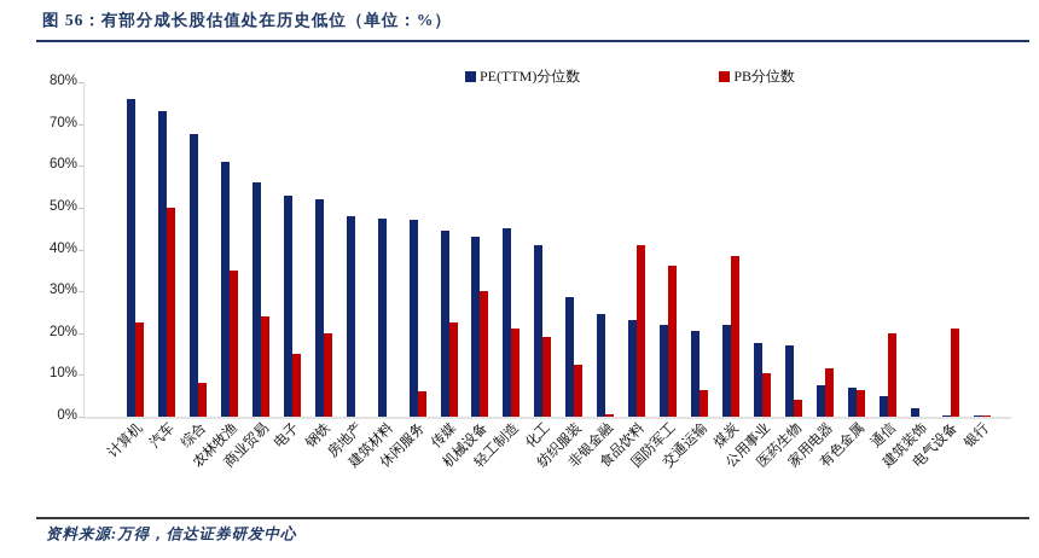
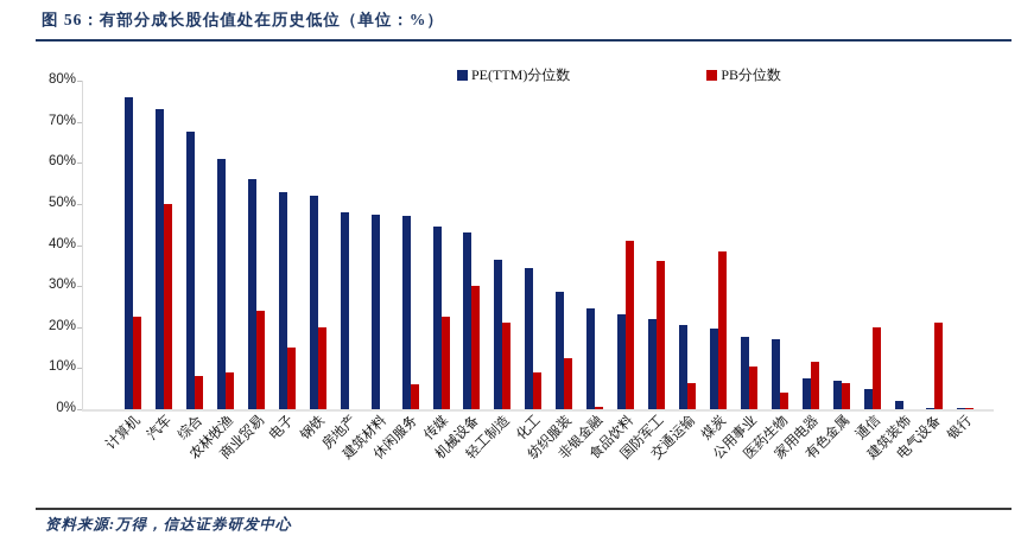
PB分位数/农林牧渔: 35% -> 9%
PE(TTM)分位数/轻工制造: 45% -> 36%
PE(TTM)分位数/化工: 41% -> 34%
PB分位数/化工: 19% -> 9%
PE(TTM)分位数/煤炭: 22% -> 20%
